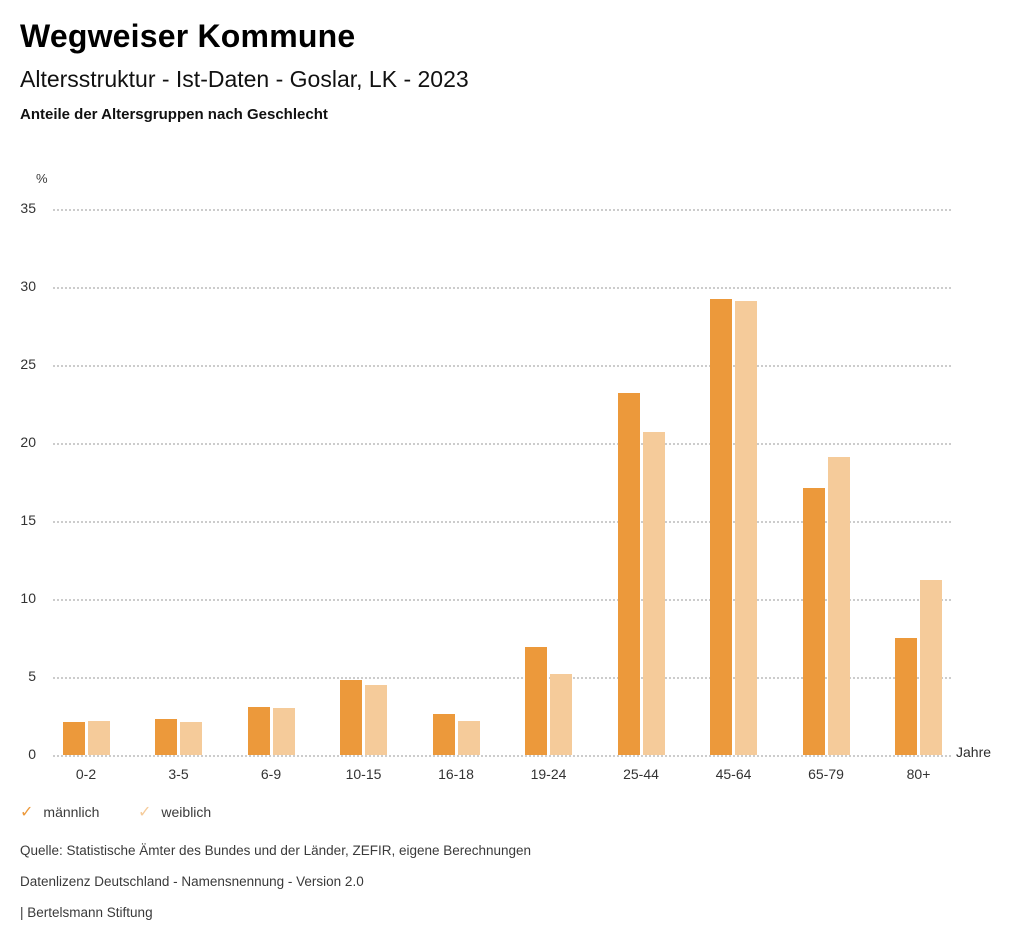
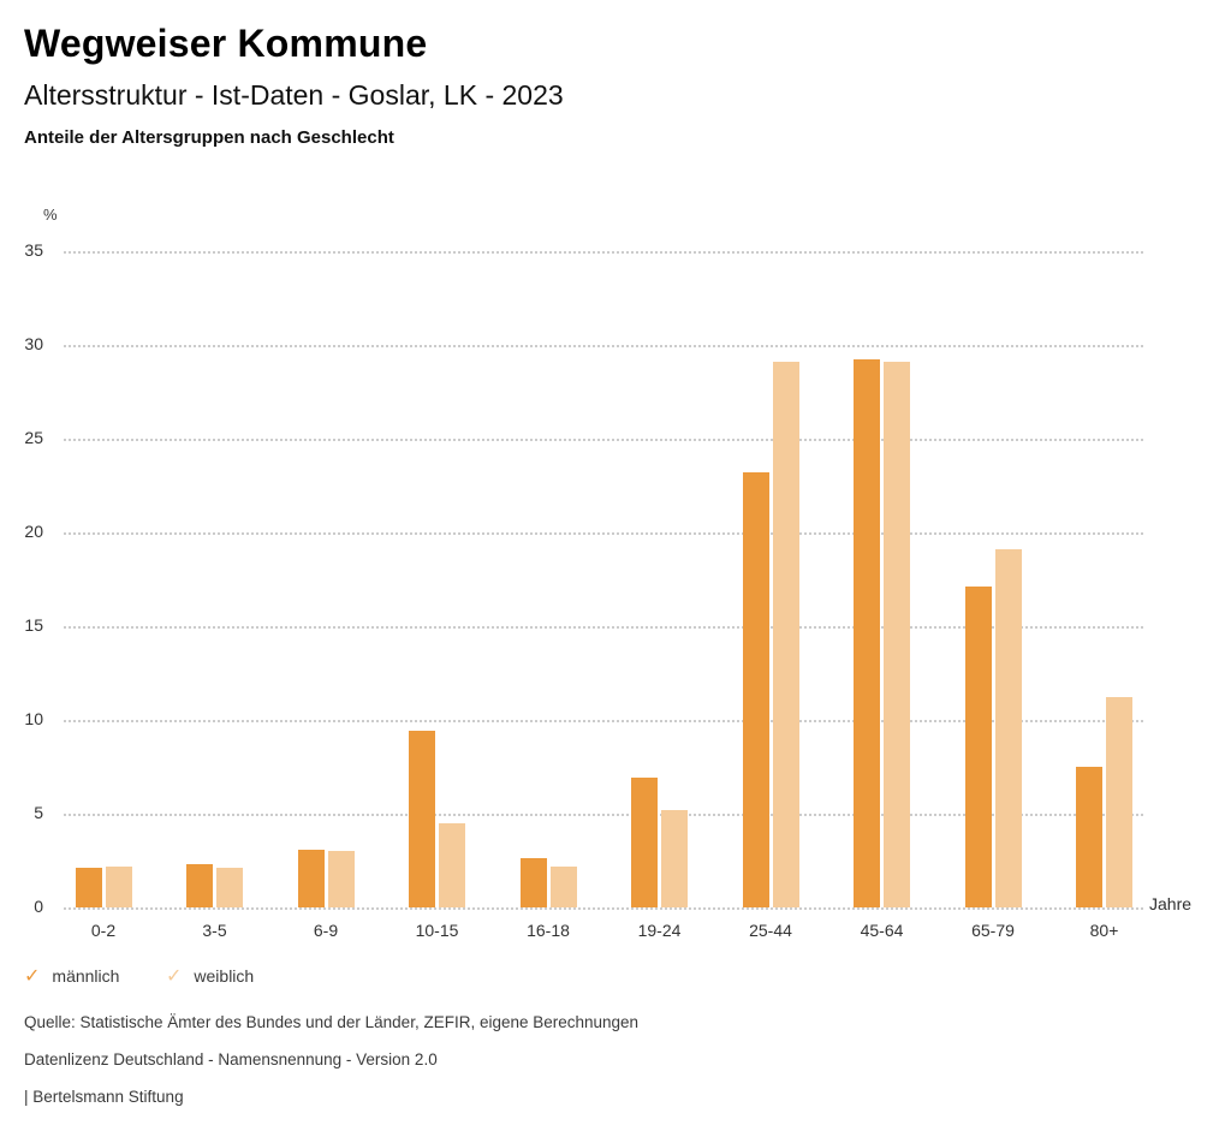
männlich/10-15: 4.8 -> 9.4
weiblich/25-44: 20.7 -> 29.1
